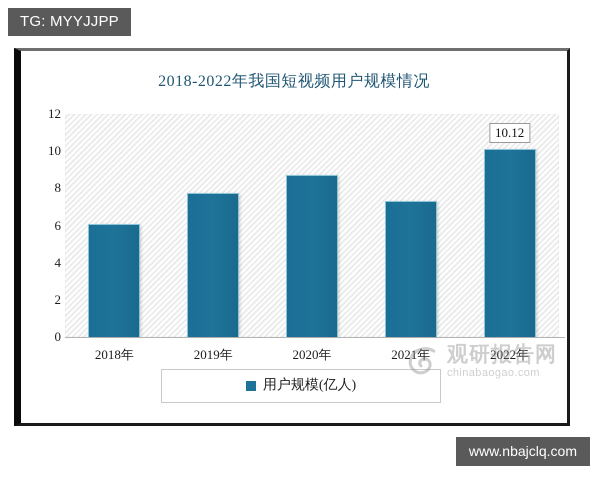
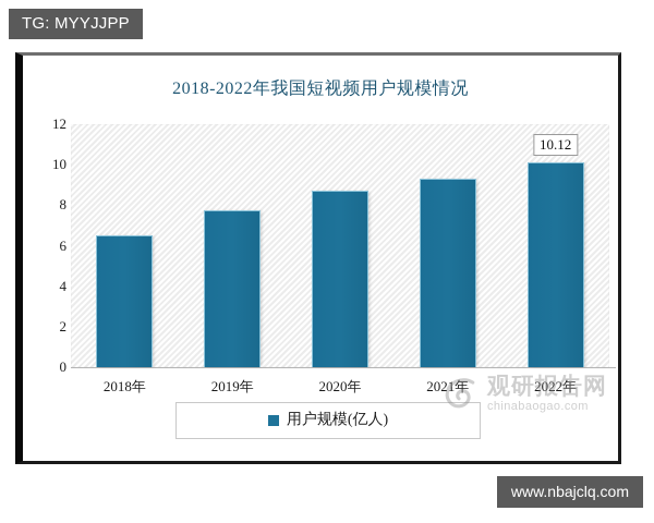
2018年: 6.1 -> 6.5
2021年: 7.3 -> 9.3
